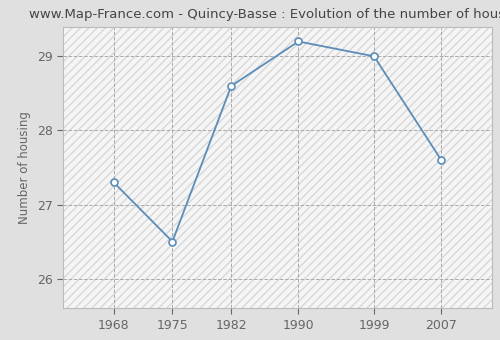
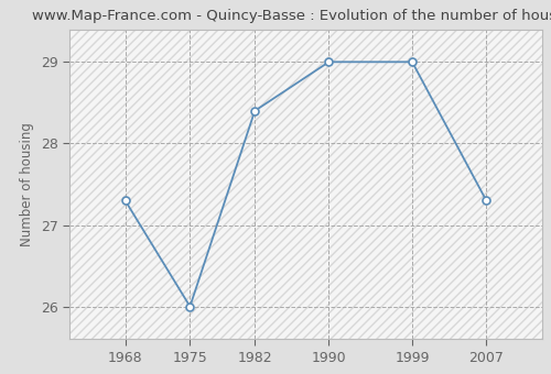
1975: 26.5 -> 26.0
1982: 28.6 -> 28.4
1990: 29.2 -> 29.0
2007: 27.6 -> 27.3
